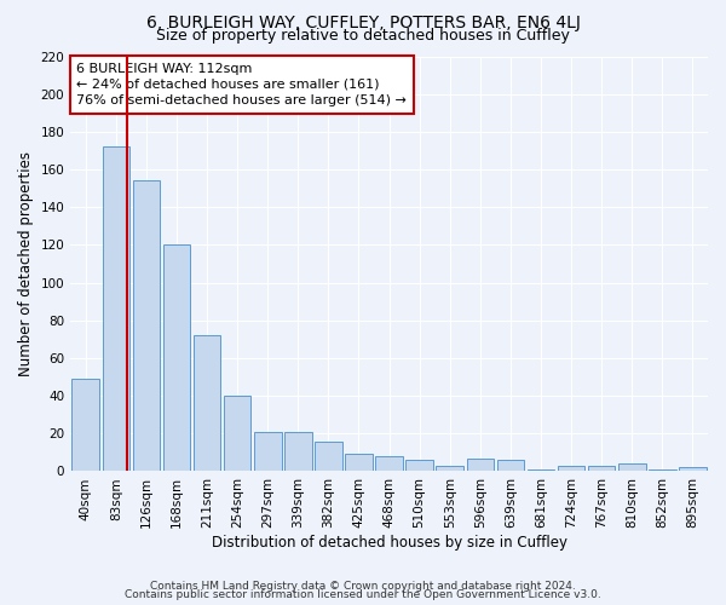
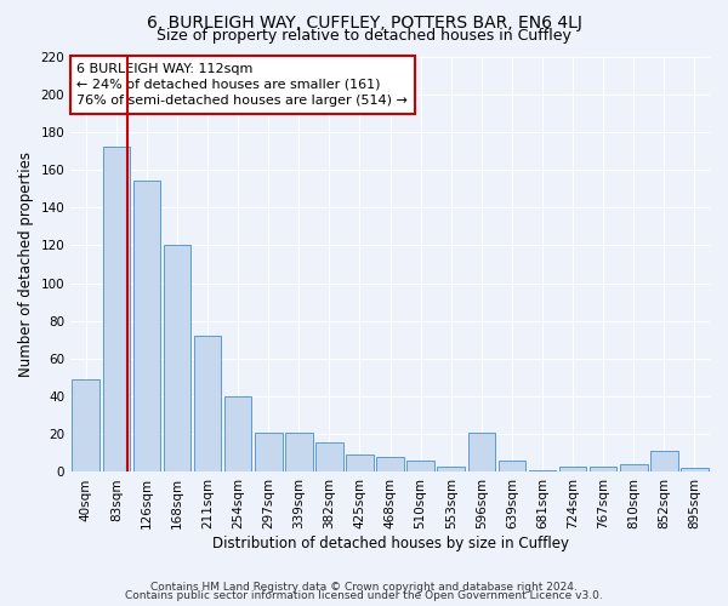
596sqm: 7 -> 21
852sqm: 1 -> 11
